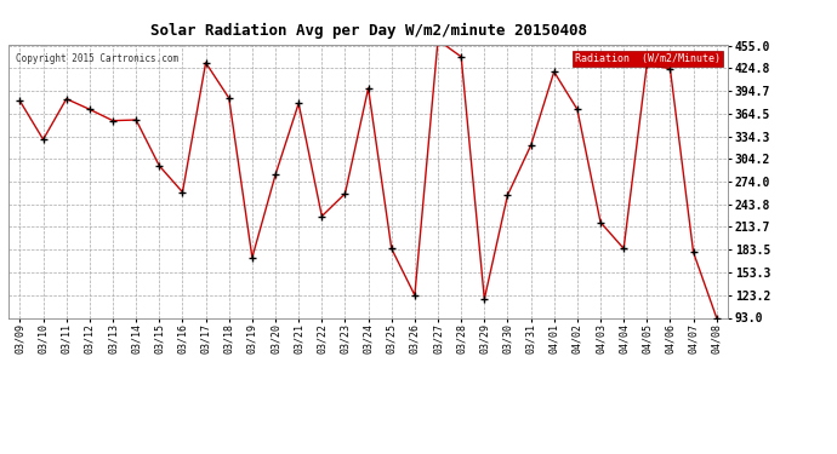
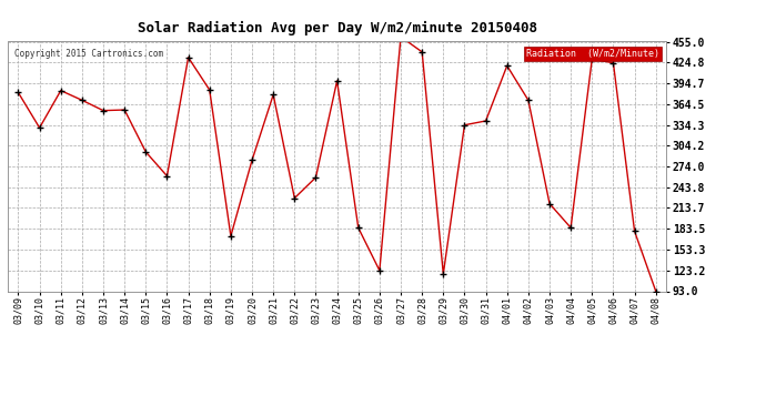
03/30: 256 -> 334
03/31: 322 -> 340
